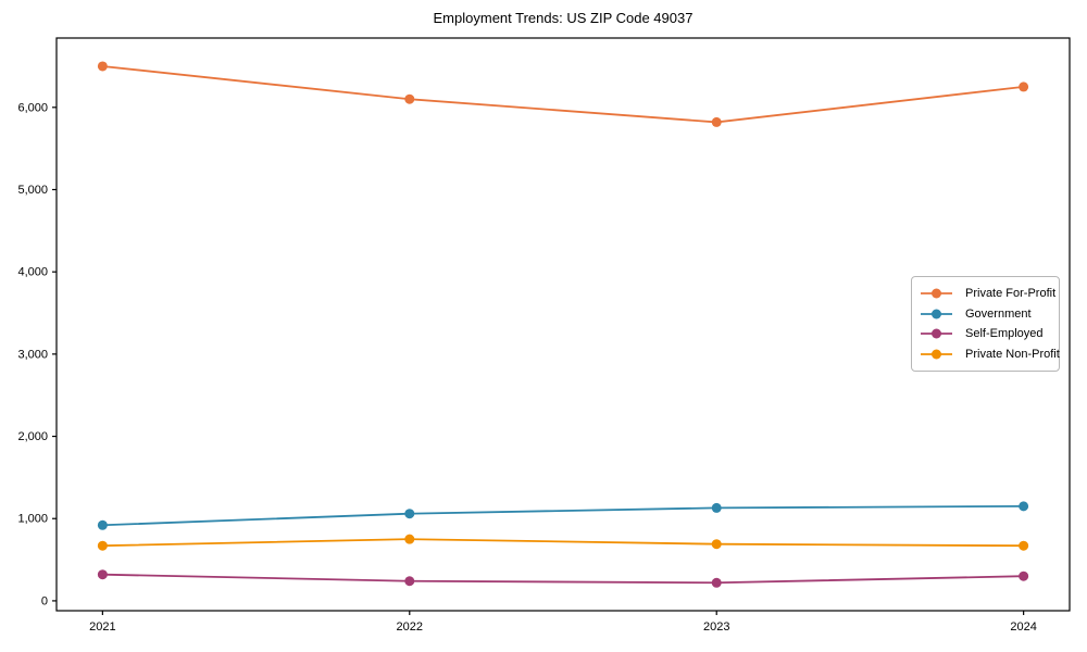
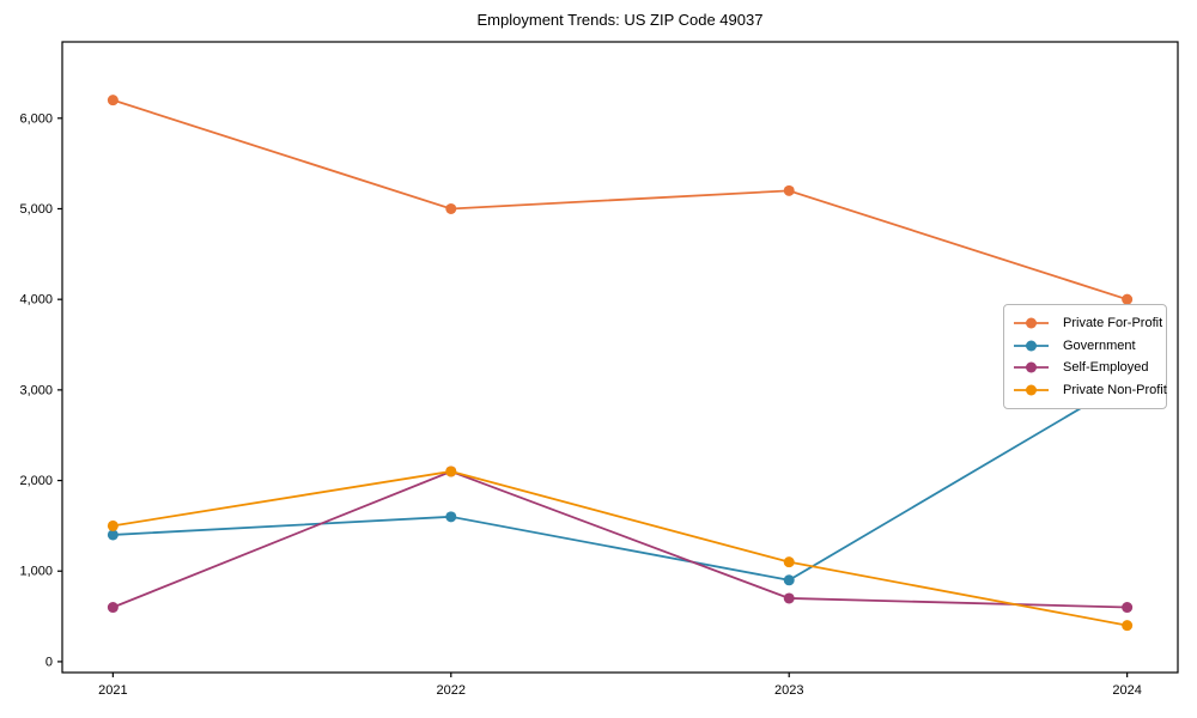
Private For-Profit/2021: 6500 -> 6200
Government/2021: 900 -> 1400
Self-Employed/2021: 300 -> 600
Private Non-Profit/2021: 700 -> 1500
Private For-Profit/2022: 6100 -> 5000
Government/2022: 1100 -> 1600
Self-Employed/2022: 200 -> 2100
Private Non-Profit/2022: 800 -> 2100
Private For-Profit/2023: 5800 -> 5200
Government/2023: 1100 -> 900
Self-Employed/2023: 200 -> 700
Private Non-Profit/2023: 700 -> 1100
Private For-Profit/2024: 6200 -> 4000
Government/2024: 1200 -> 3100
Self-Employed/2024: 300 -> 600
Private Non-Profit/2024: 700 -> 400
